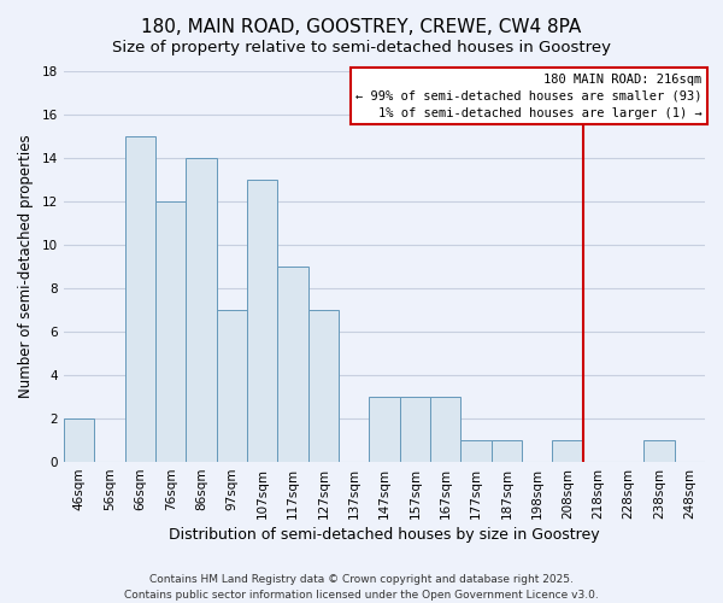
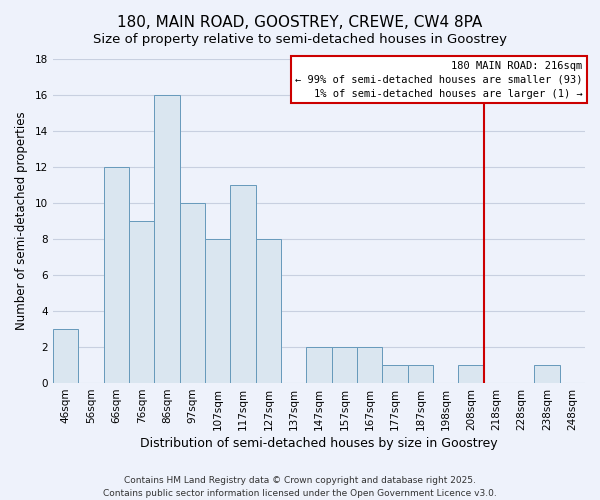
46sqm: 2 -> 3
66sqm: 15 -> 12
76sqm: 12 -> 9
86sqm: 14 -> 16
97sqm: 7 -> 10
107sqm: 13 -> 8
117sqm: 9 -> 11
127sqm: 7 -> 8
147sqm: 3 -> 2
157sqm: 3 -> 2
167sqm: 3 -> 2
